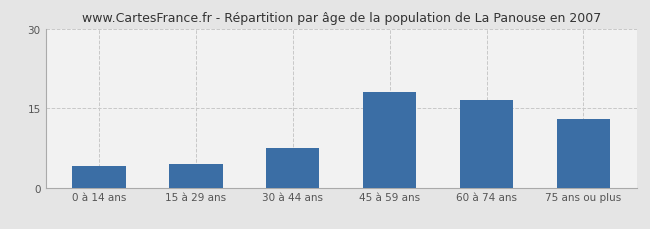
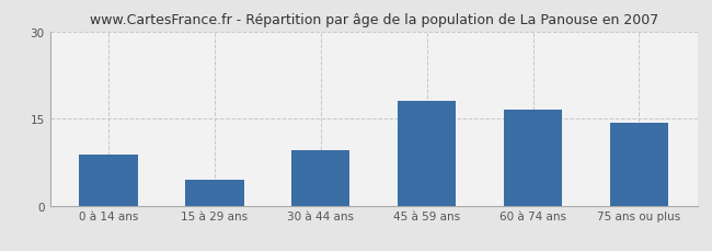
0 à 14 ans: 4.0 -> 8.8
30 à 44 ans: 7.5 -> 9.6
75 ans ou plus: 13.0 -> 14.2
